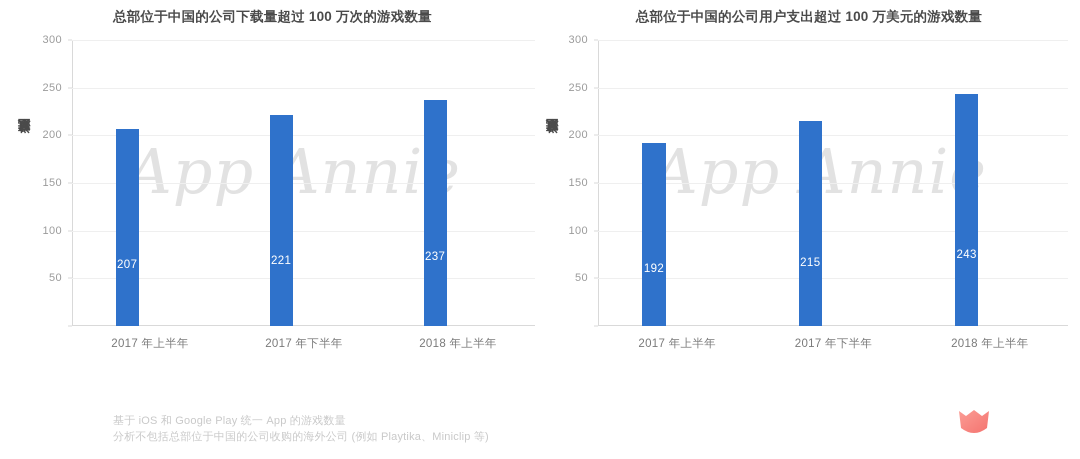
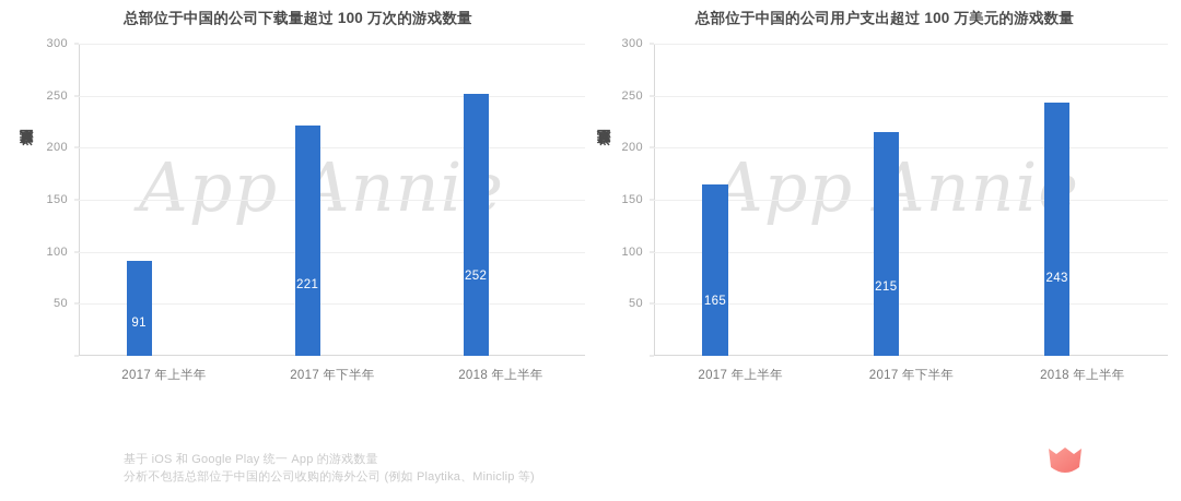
总部位于中国的公司下载量超过 100 万次的游戏数量/2017 年上半年: 207 -> 91
总部位于中国的公司下载量超过 100 万次的游戏数量/2018 年上半年: 237 -> 252
总部位于中国的公司用户支出超过 100 万美元的游戏数量/2017 年上半年: 192 -> 165
